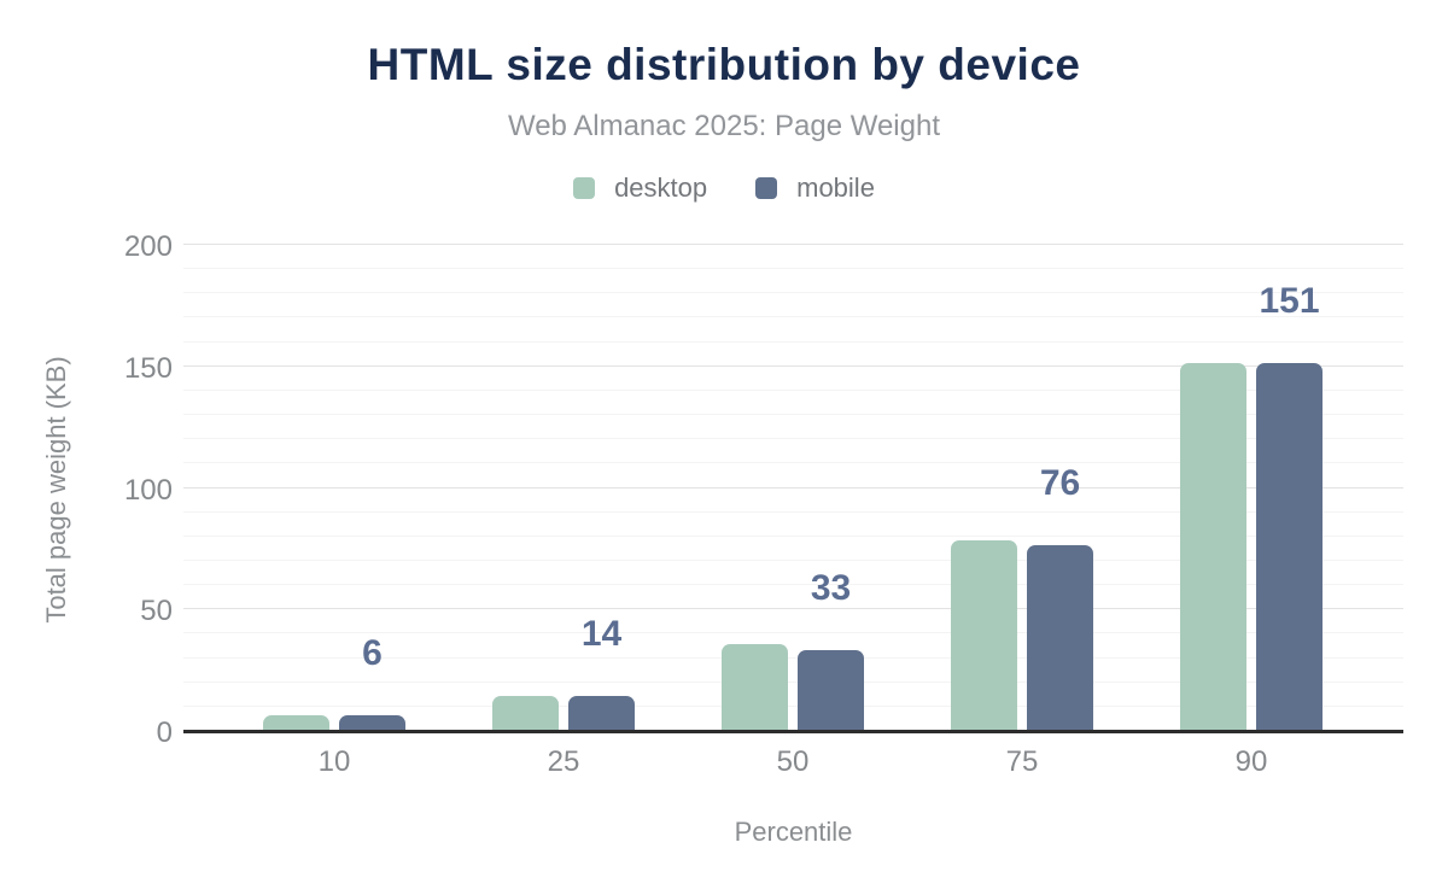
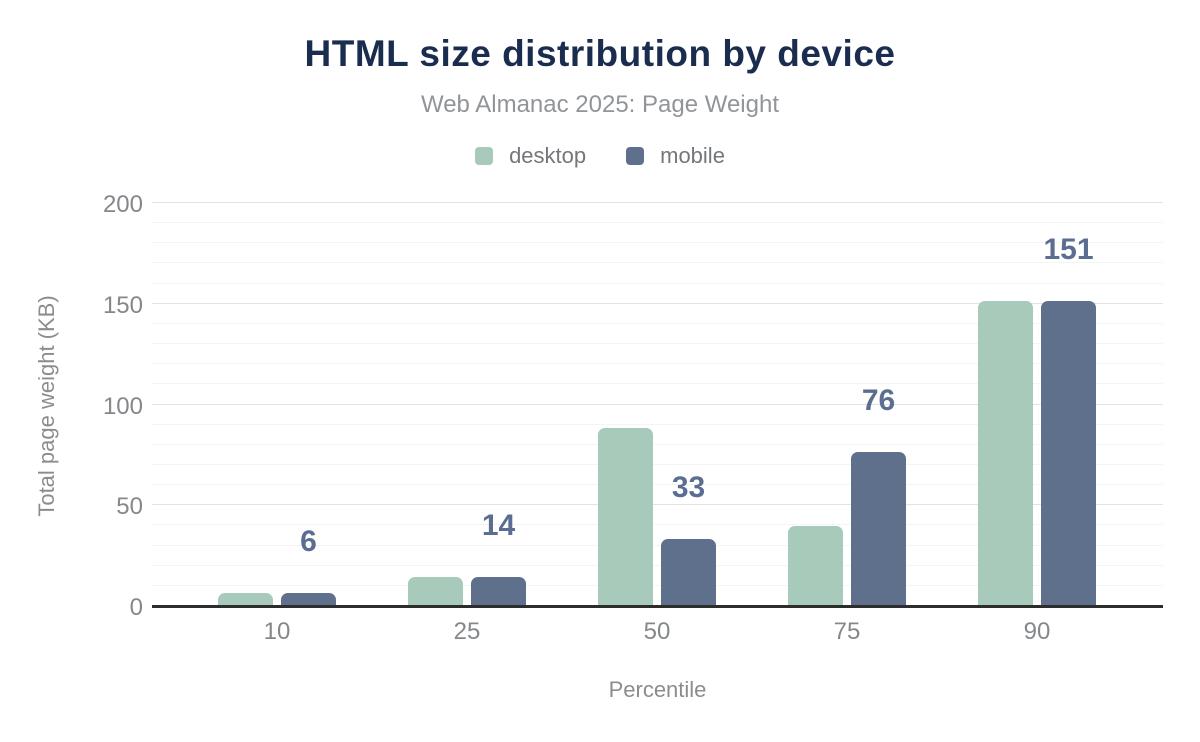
desktop/50: 35 -> 88
desktop/75: 78 -> 39
